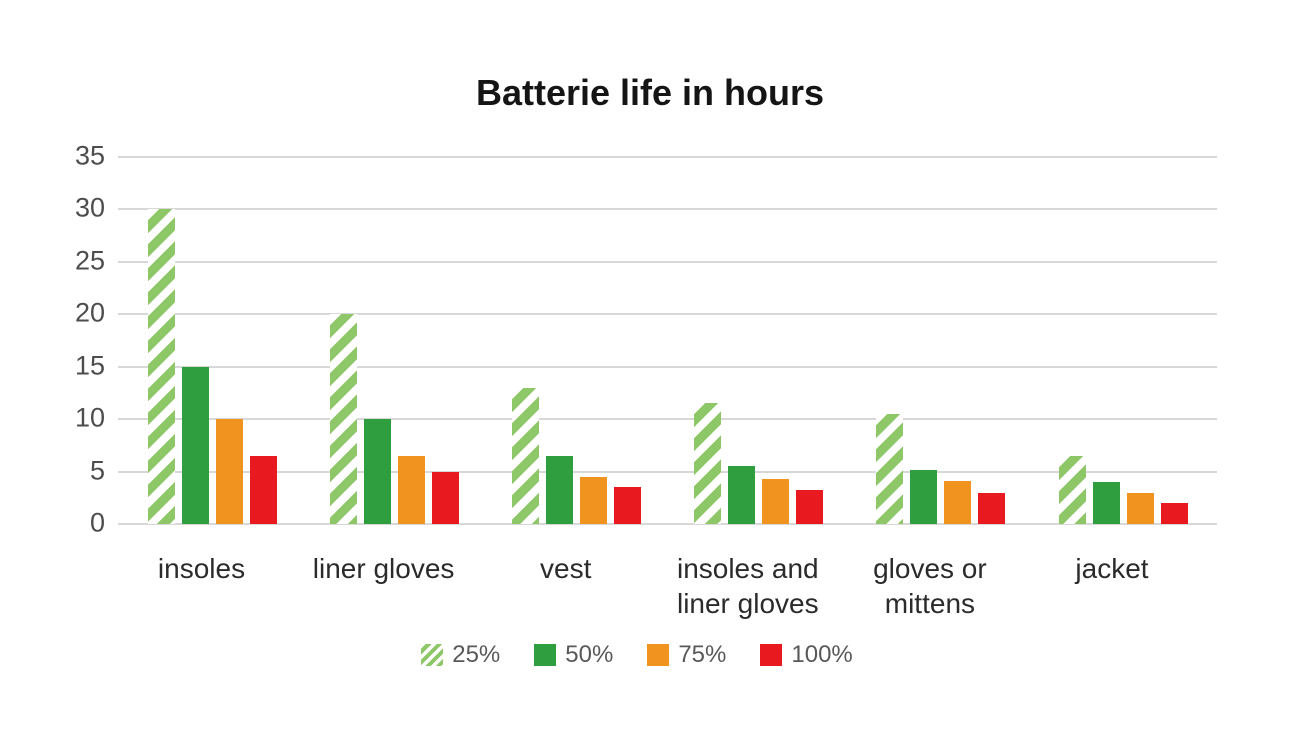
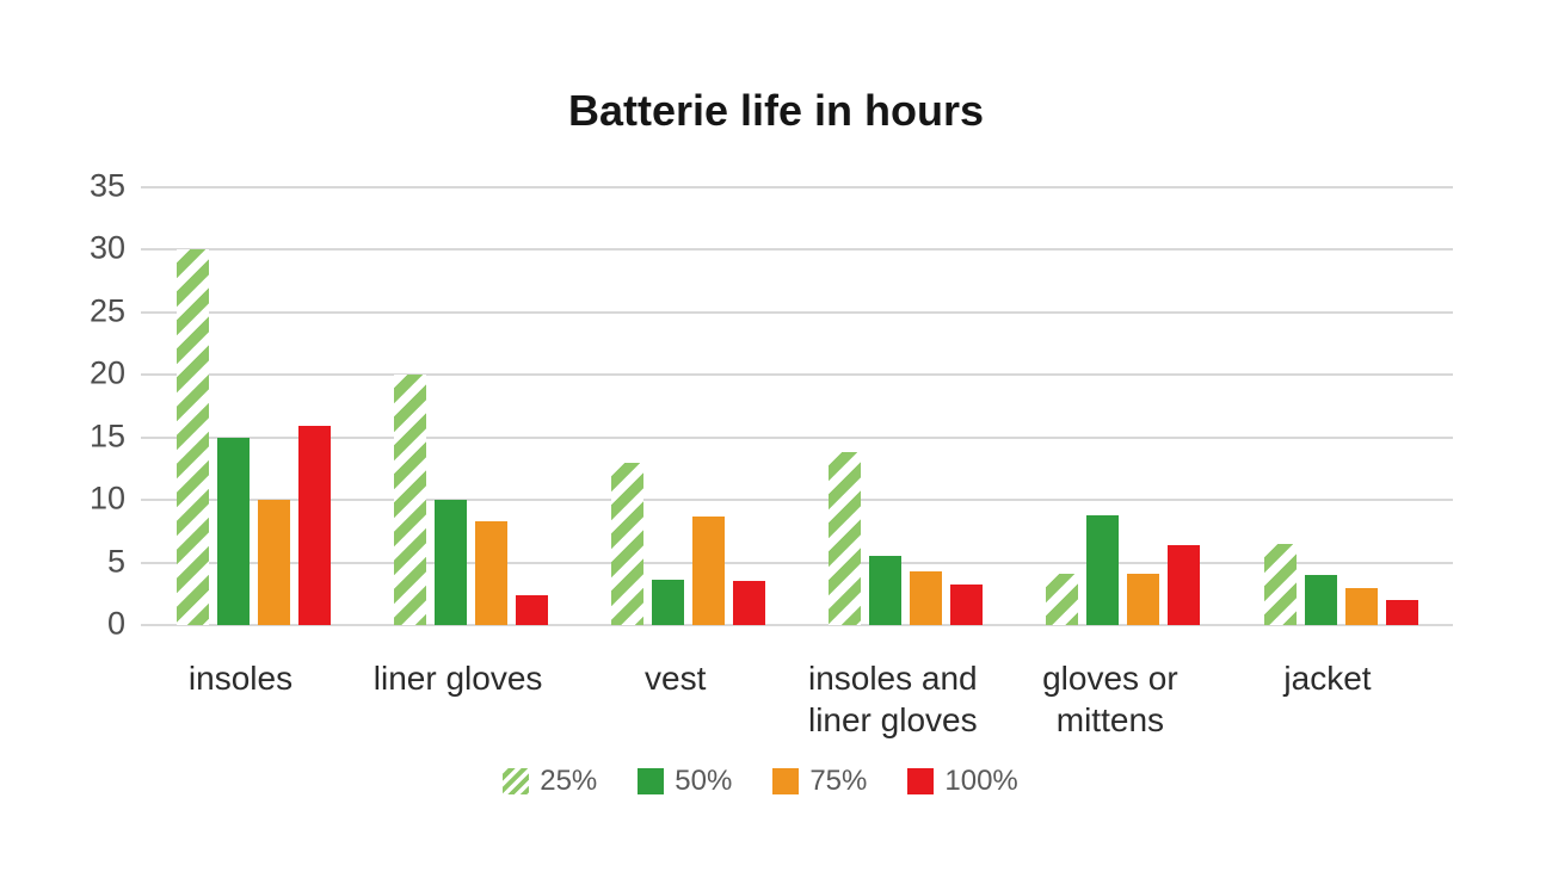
100%/insoles: 6.5 -> 15.9
75%/liner gloves: 6.5 -> 8.3
100%/liner gloves: 5.0 -> 2.4
50%/vest: 6.5 -> 3.6
75%/vest: 4.5 -> 8.7
25%/insoles and liner gloves: 11.5 -> 13.8
25%/gloves or mittens: 10.5 -> 4.1
50%/gloves or mittens: 5.2 -> 8.8
100%/gloves or mittens: 3.0 -> 6.4
